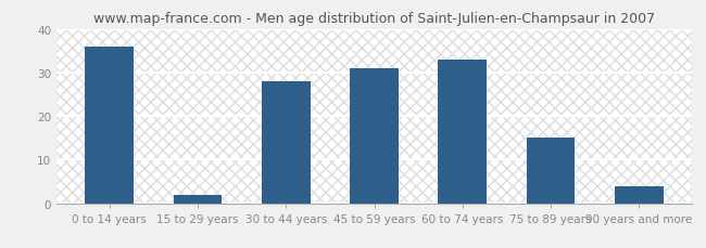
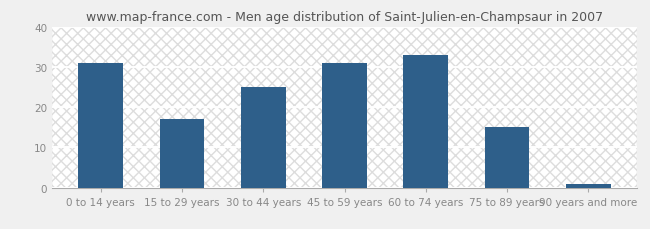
0 to 14 years: 36 -> 31
15 to 29 years: 2 -> 17
30 to 44 years: 28 -> 25
90 years and more: 4 -> 1
